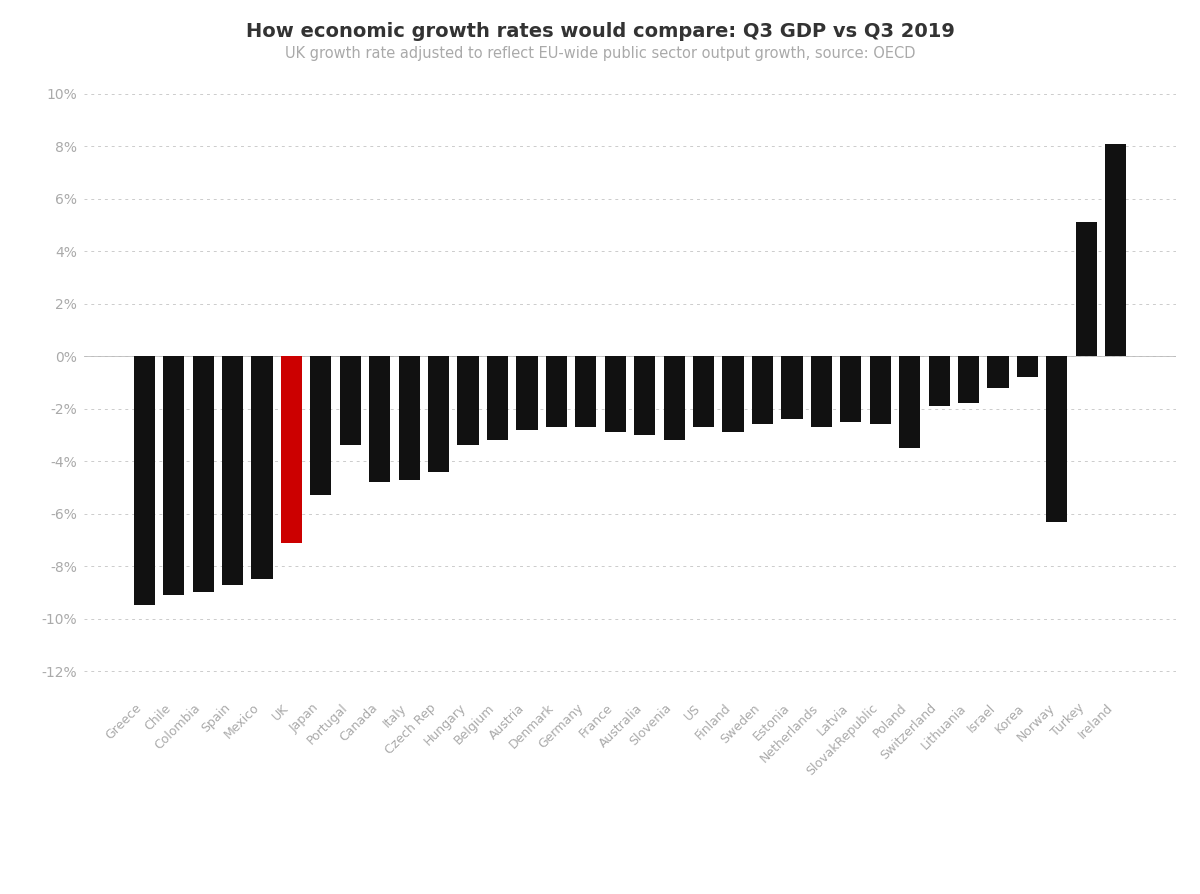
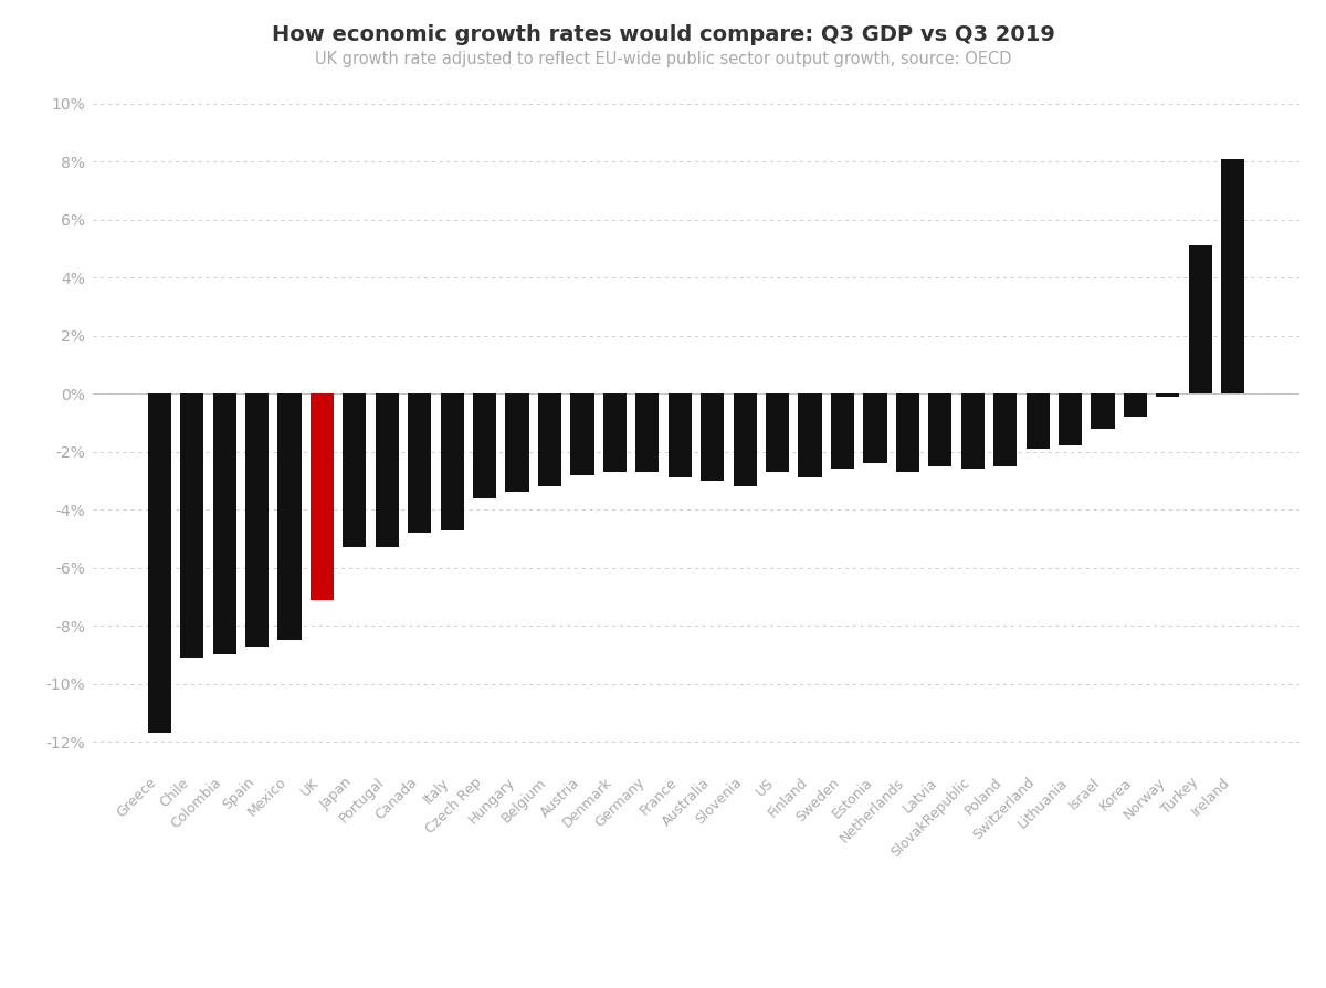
Greece: -9.5% -> -11.7%
Portugal: -3.4% -> -5.3%
Czech Rep: -4.4% -> -3.6%
Poland: -3.5% -> -2.5%
Norway: -6.3% -> -0.1%
